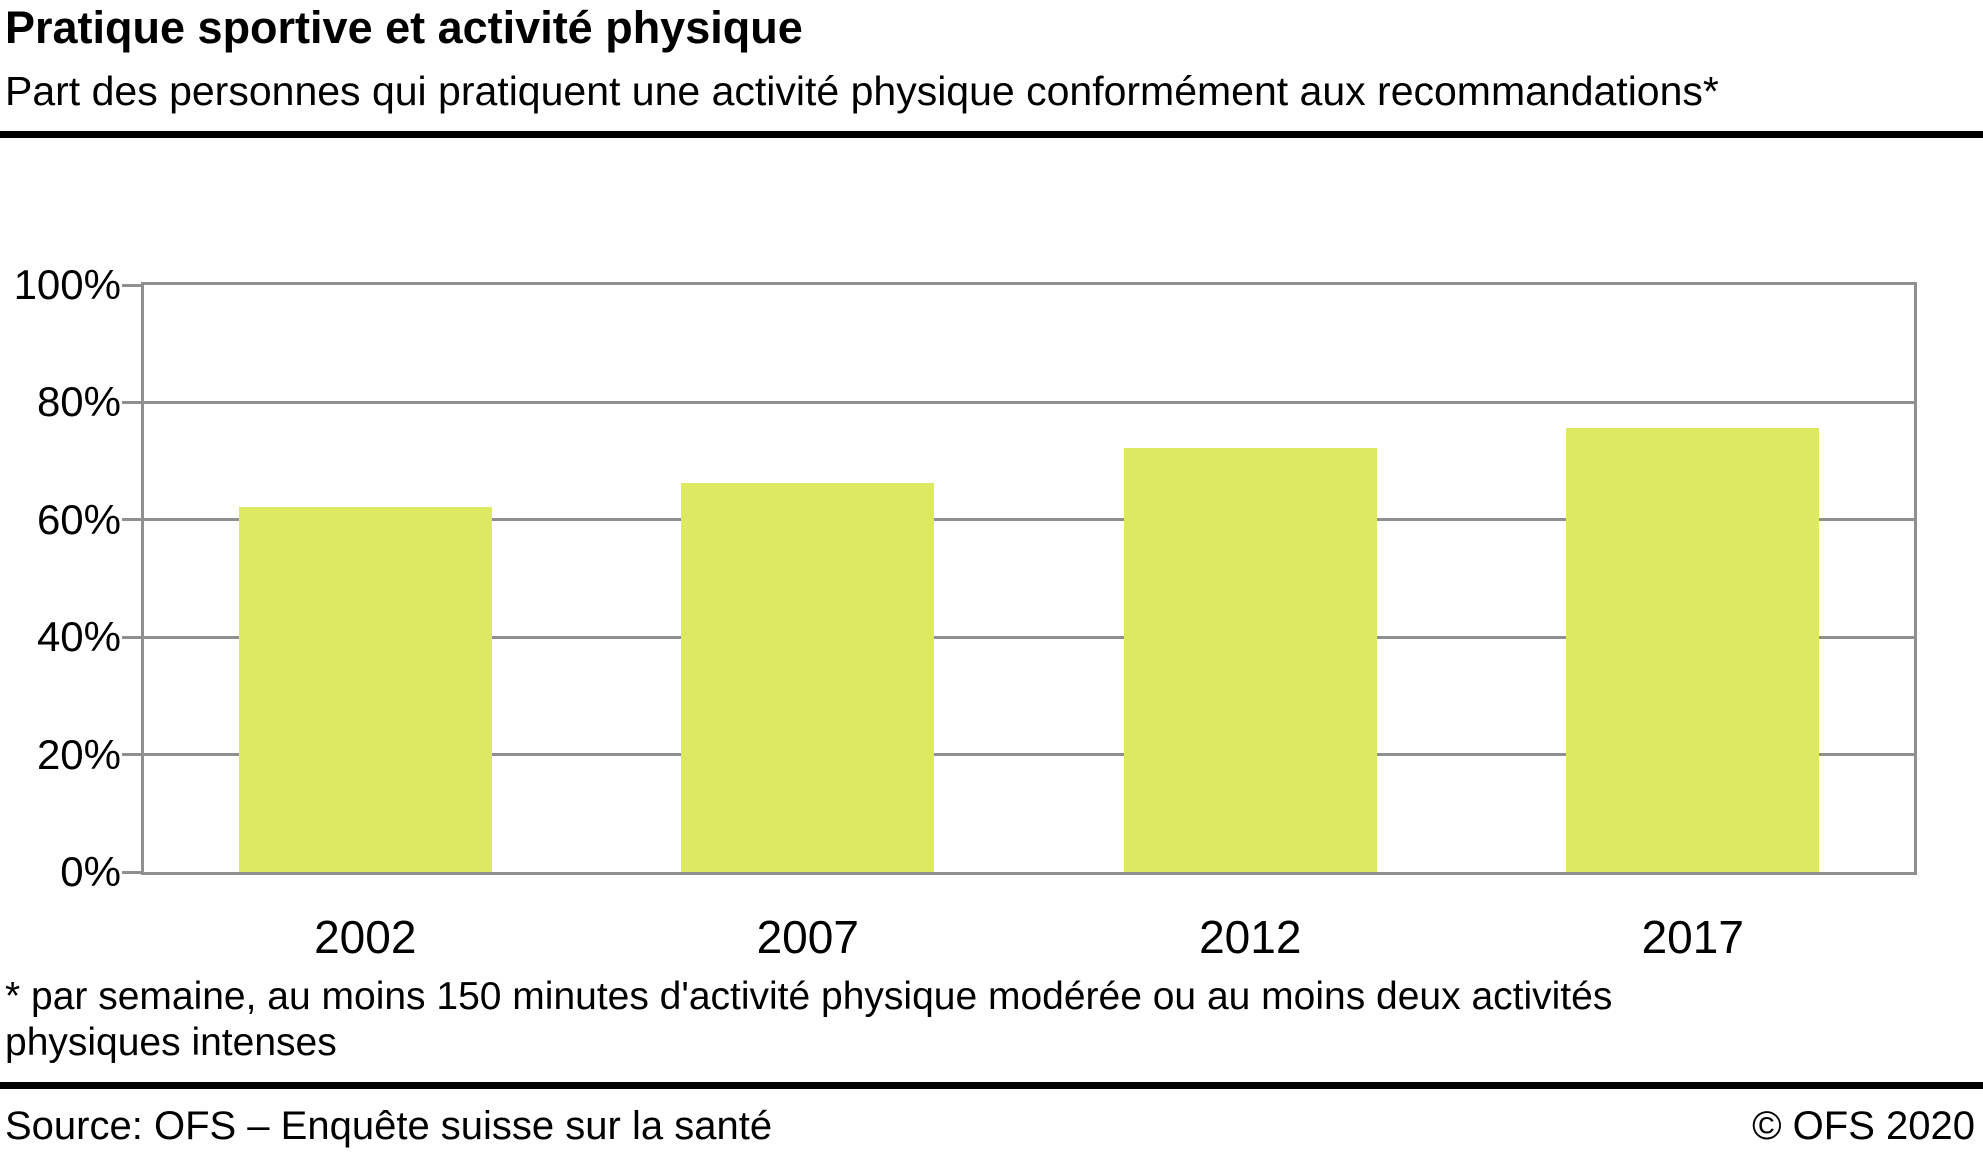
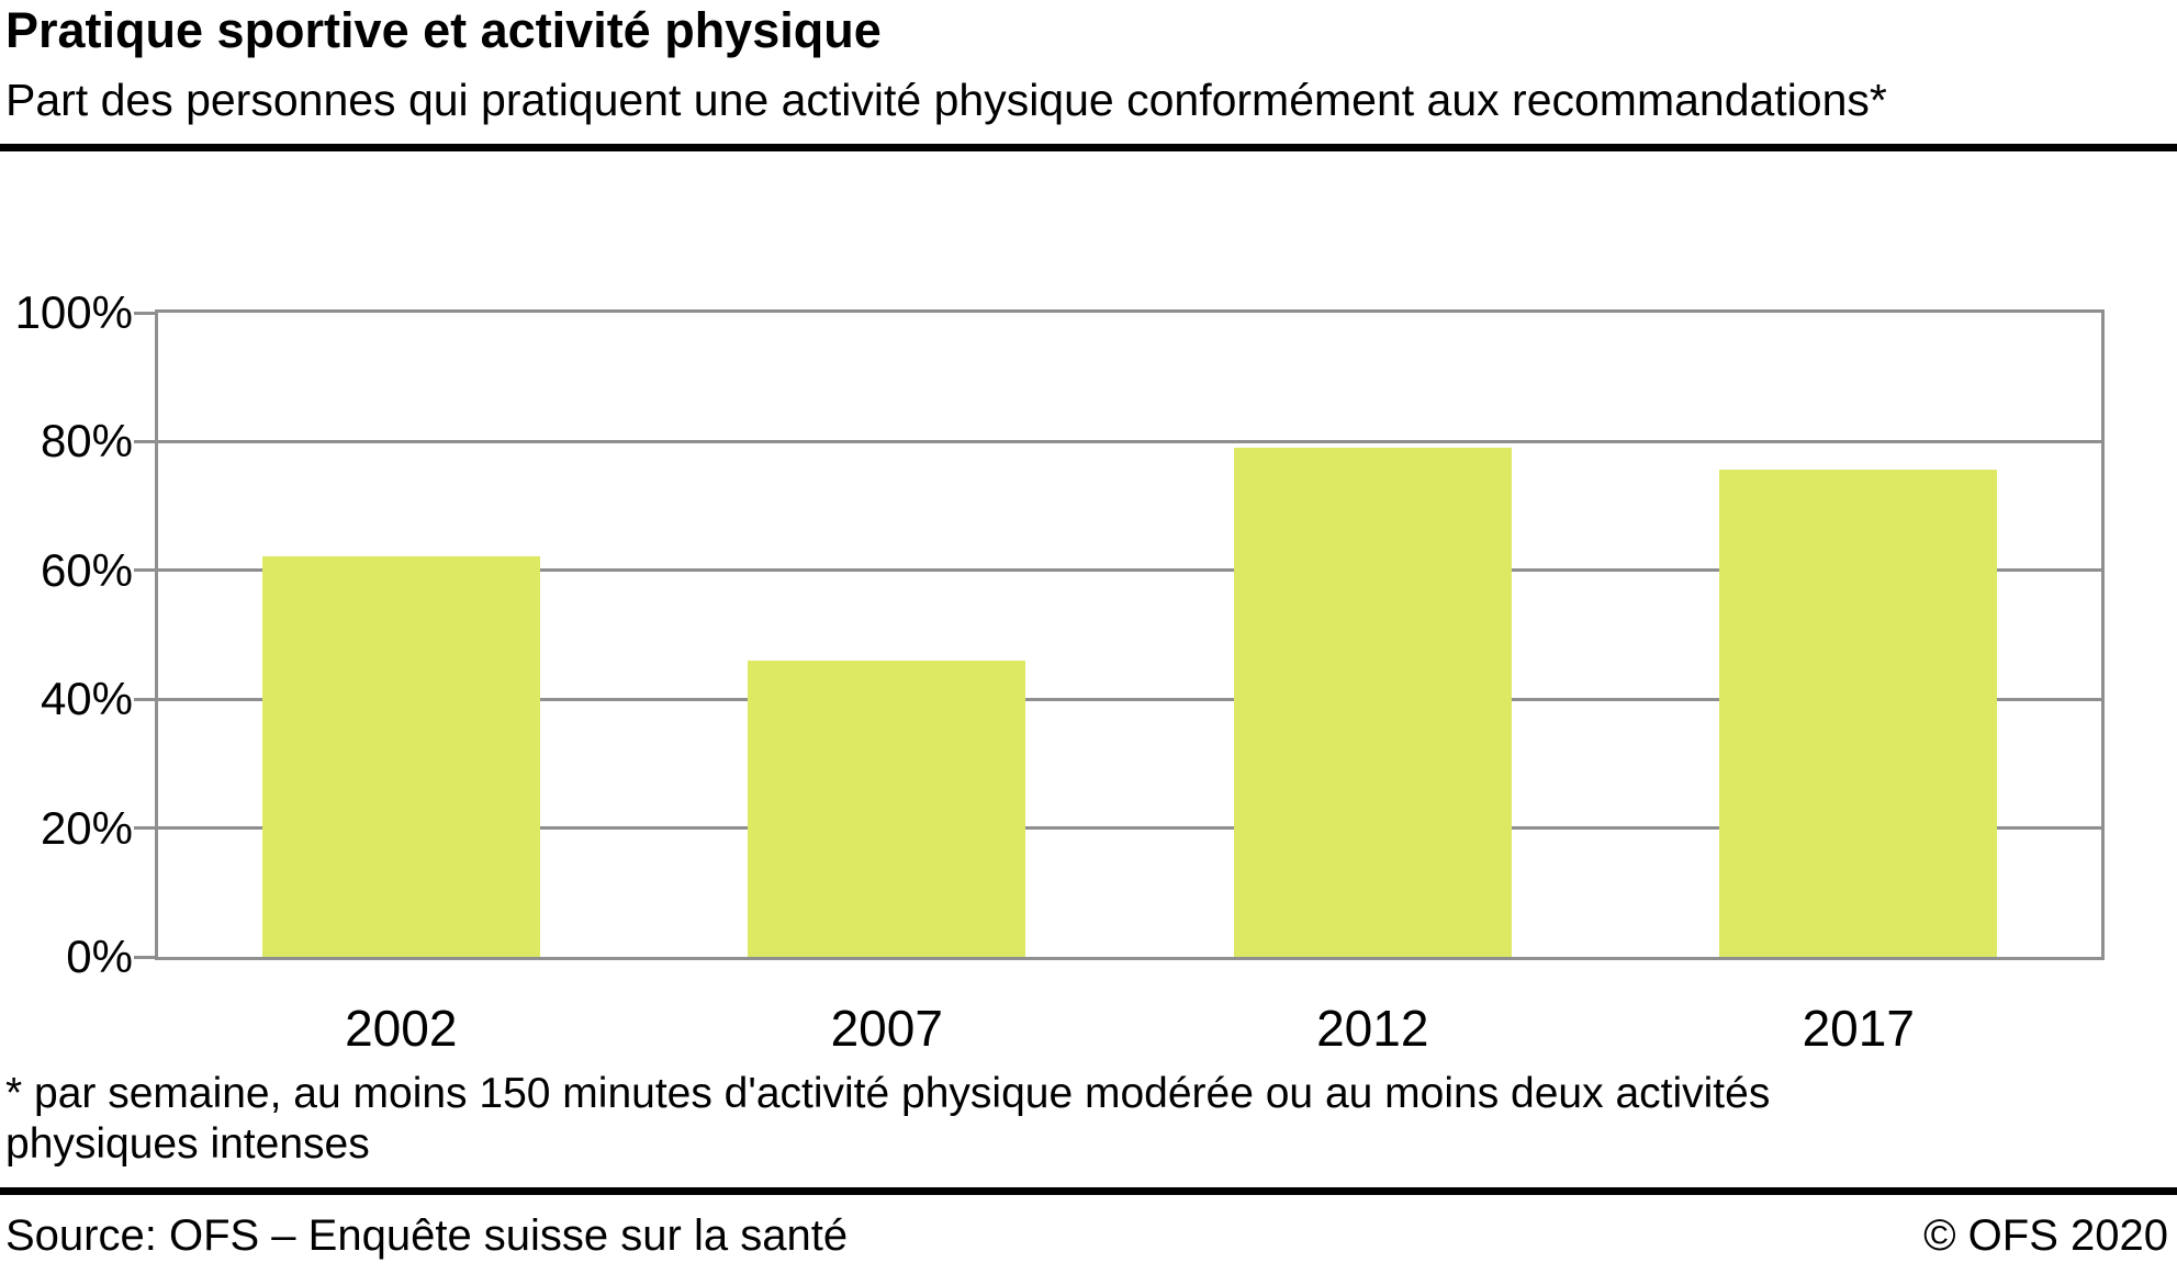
2007: 66% -> 46%
2012: 72% -> 79%
